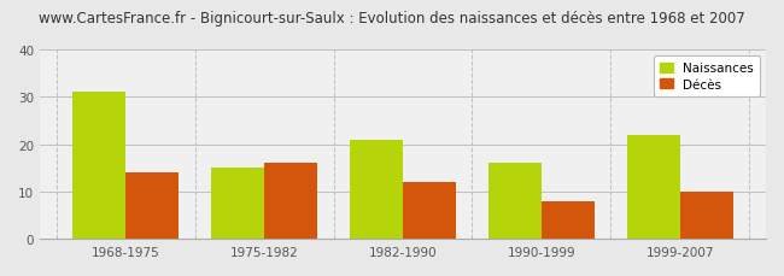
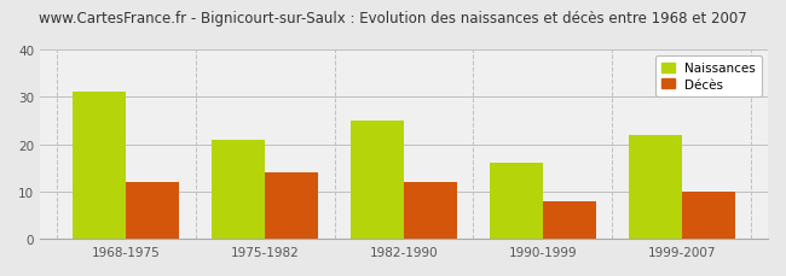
Décès/1968-1975: 14 -> 12
Naissances/1975-1982: 15 -> 21
Décès/1975-1982: 16 -> 14
Naissances/1982-1990: 21 -> 25
